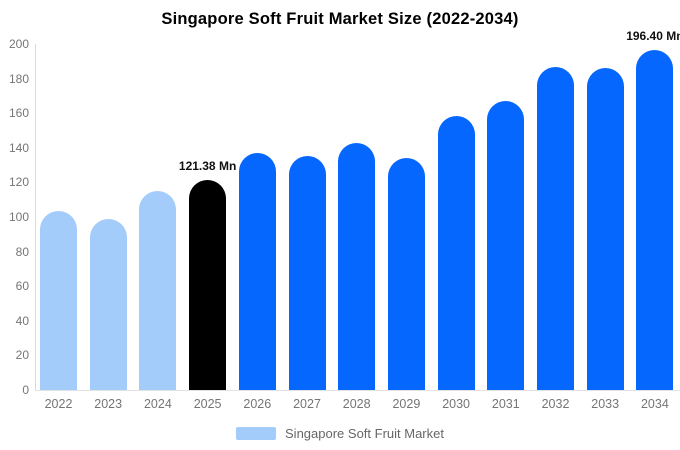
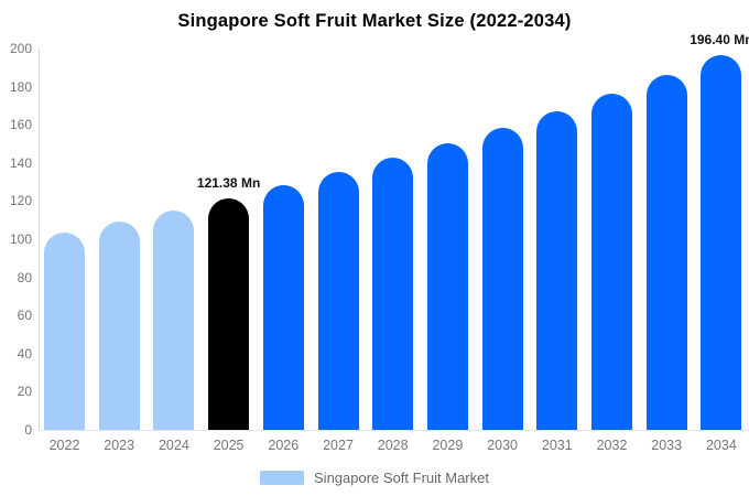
2023: 99 -> 109
2026: 137 -> 128
2029: 134 -> 150
2032: 187 -> 176
